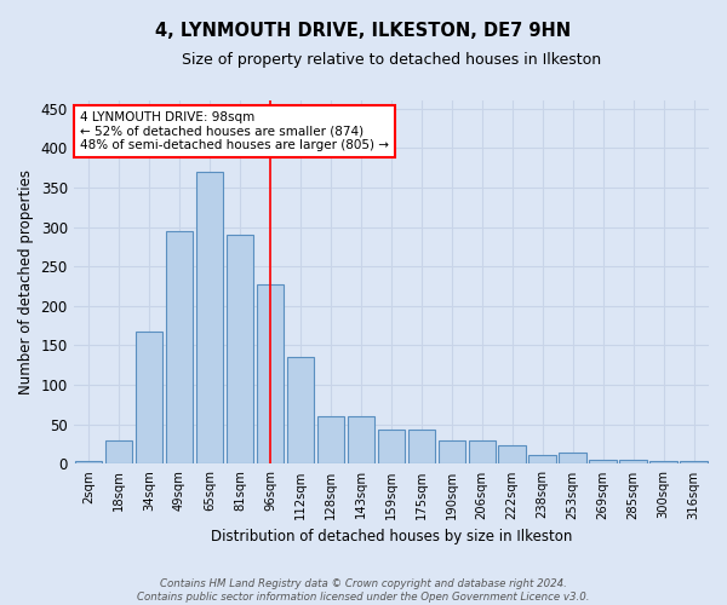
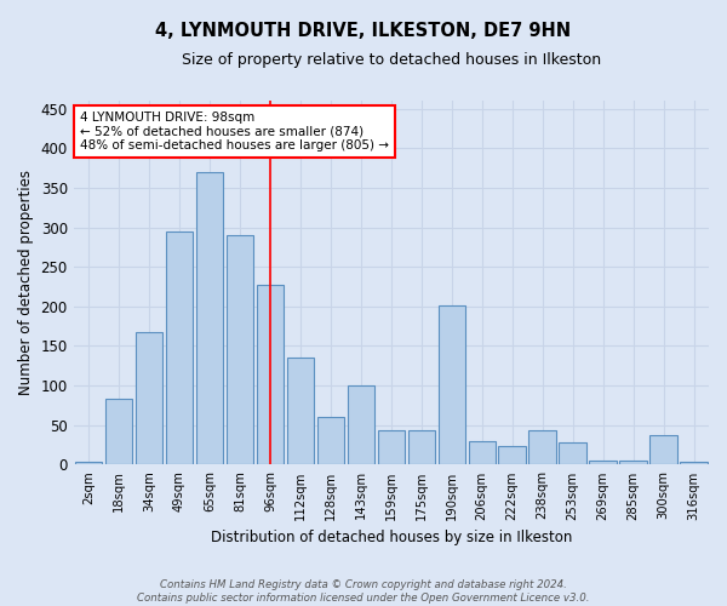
18sqm: 30 -> 84
143sqm: 60 -> 100
190sqm: 30 -> 202
238sqm: 12 -> 44
253sqm: 14 -> 28
300sqm: 3 -> 38
